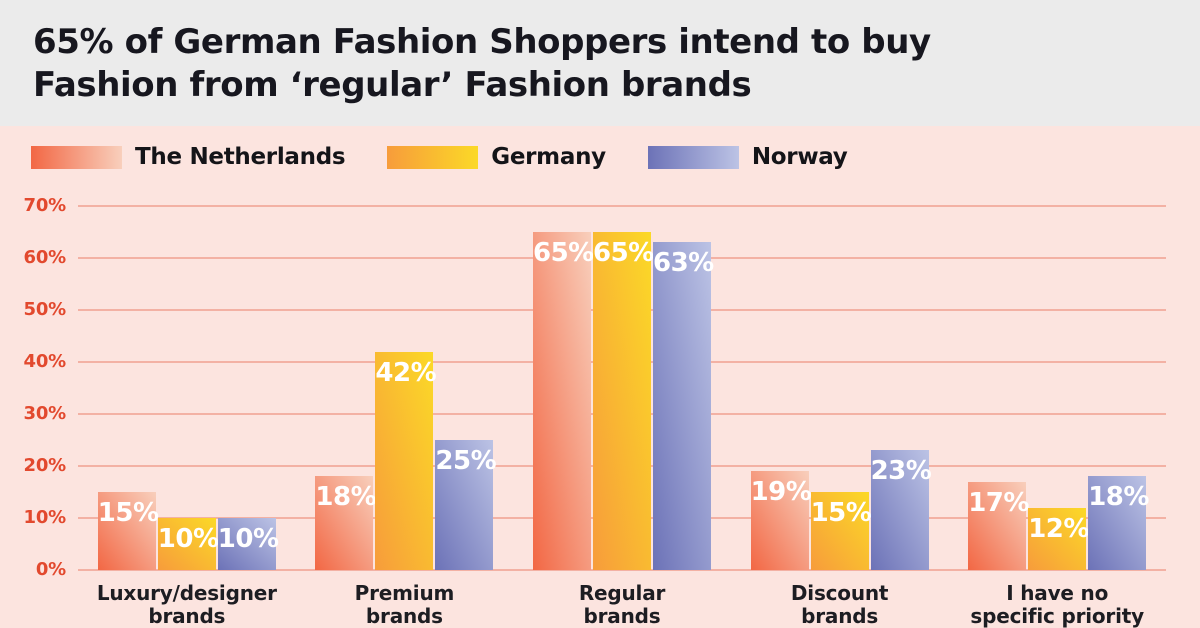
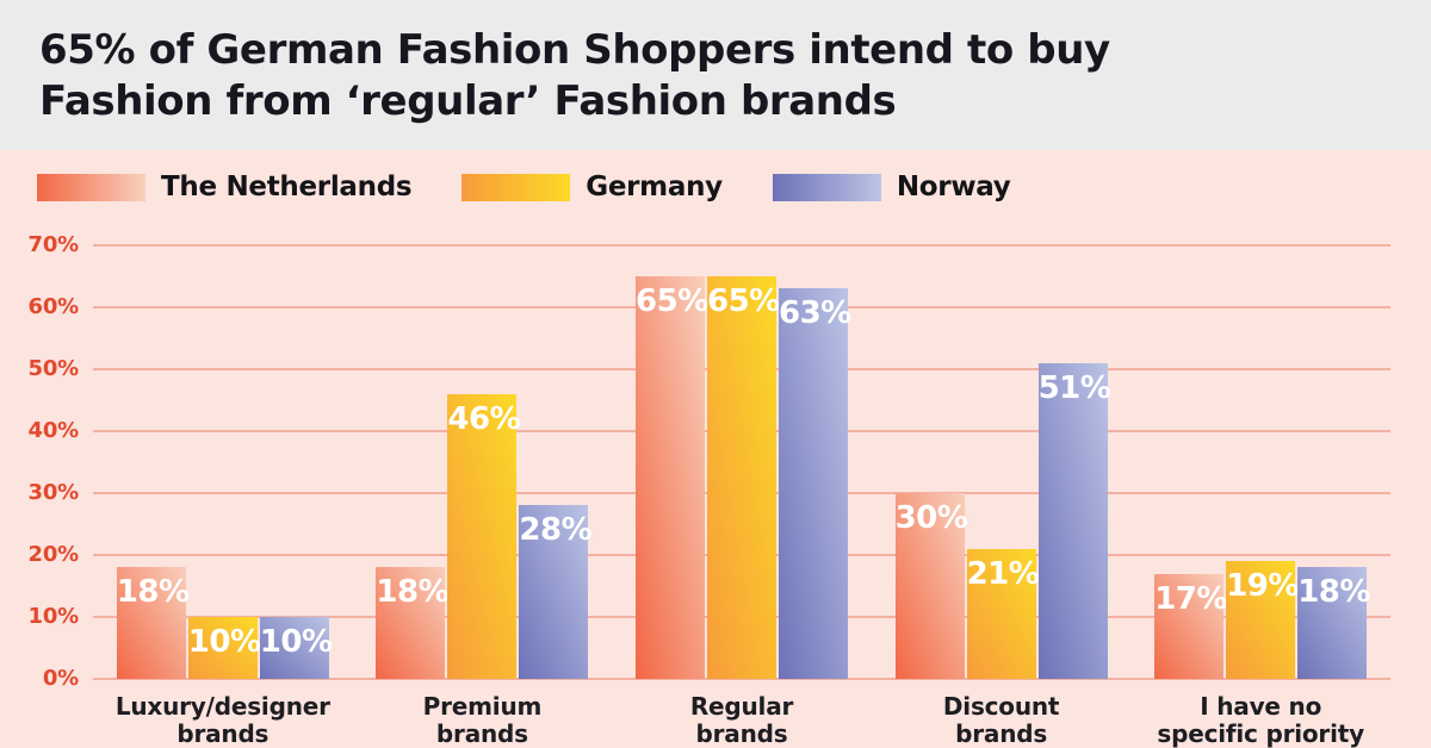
The Netherlands/Luxury/designer brands: 15% -> 18%
Germany/Premium brands: 42% -> 46%
Norway/Premium brands: 25% -> 28%
The Netherlands/Discount brands: 19% -> 30%
Germany/Discount brands: 15% -> 21%
Norway/Discount brands: 23% -> 51%
Germany/I have no specific priority: 12% -> 19%
